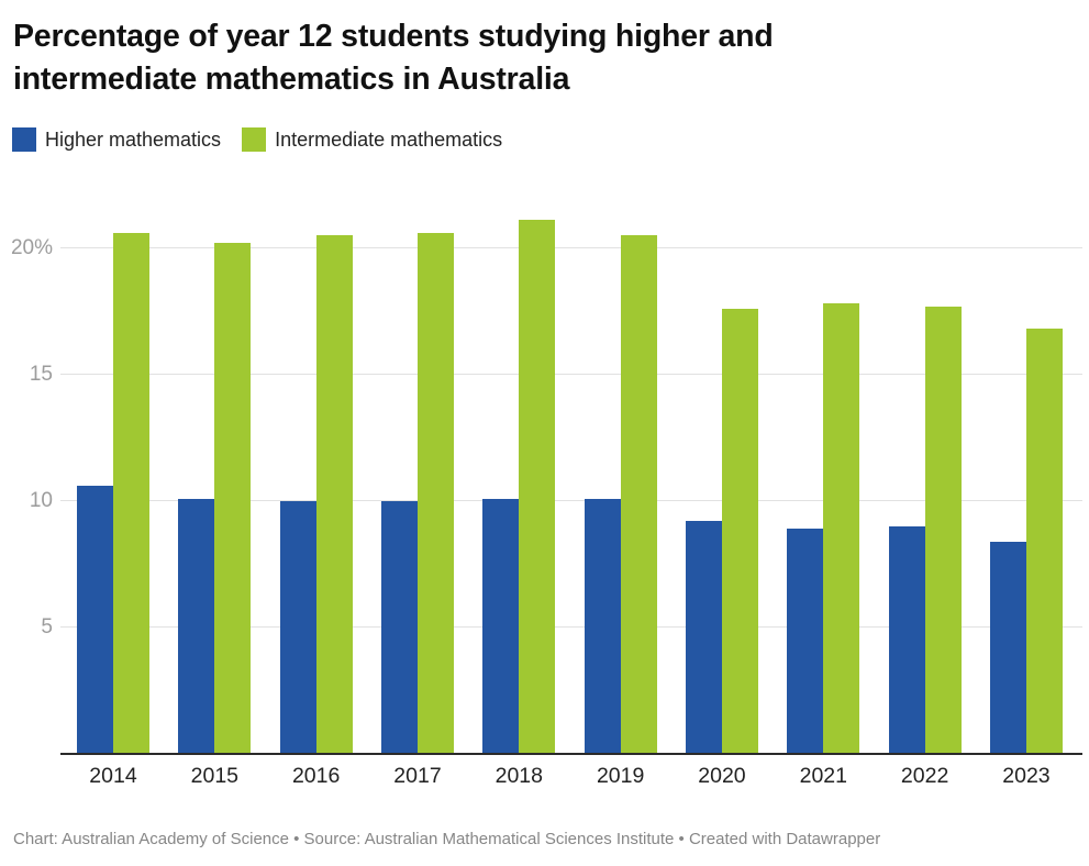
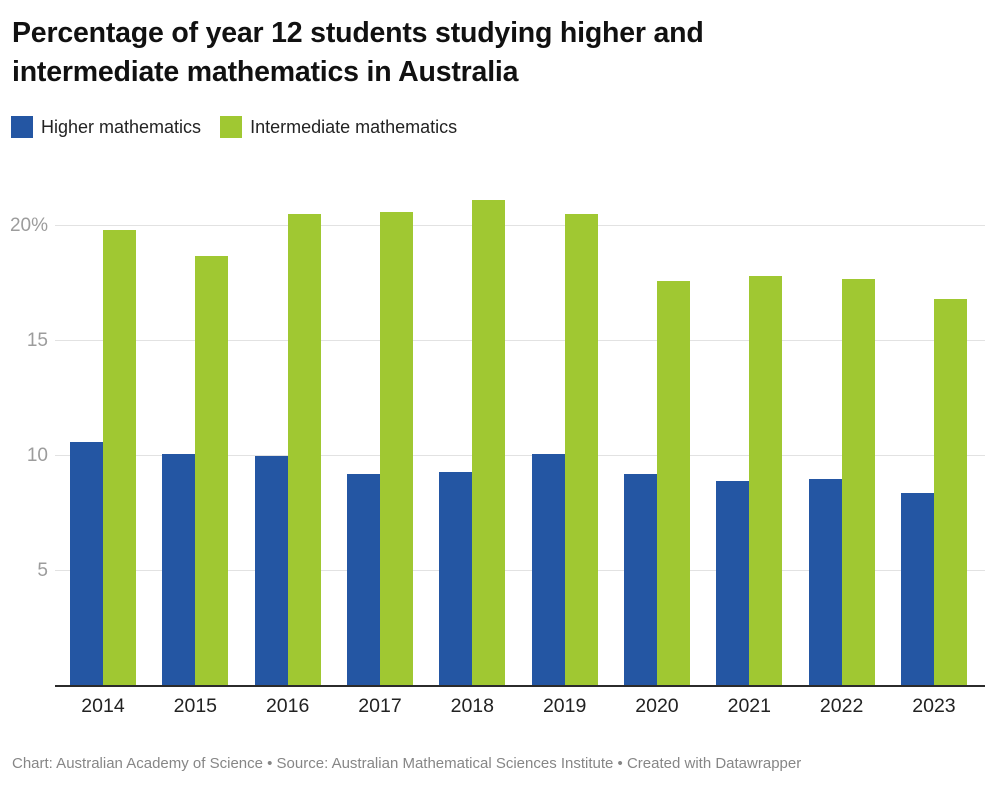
Intermediate mathematics/2014: 20.6% -> 19.8%
Intermediate mathematics/2015: 20.2% -> 18.7%
Higher mathematics/2017: 10.0% -> 9.2%
Higher mathematics/2018: 10.1% -> 9.3%
